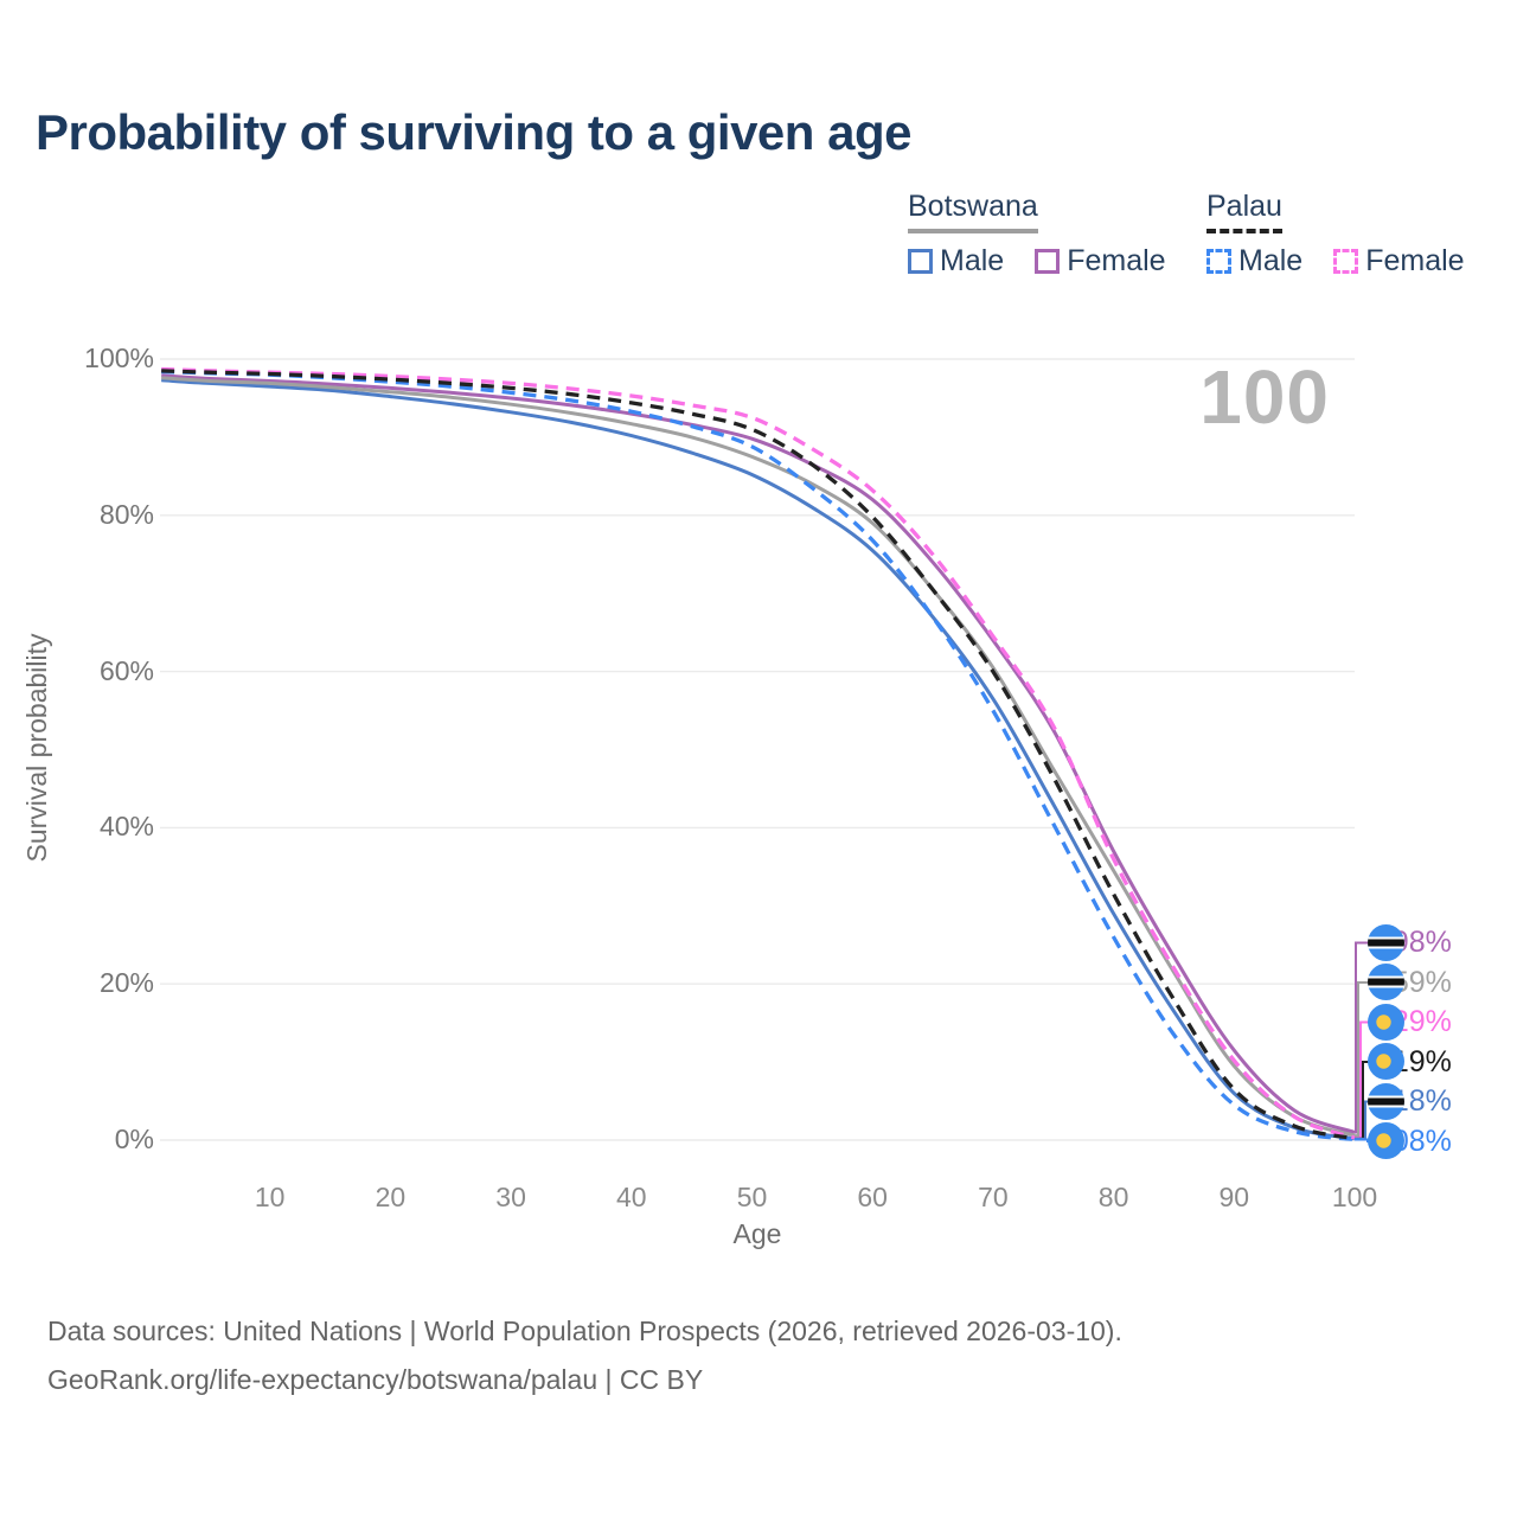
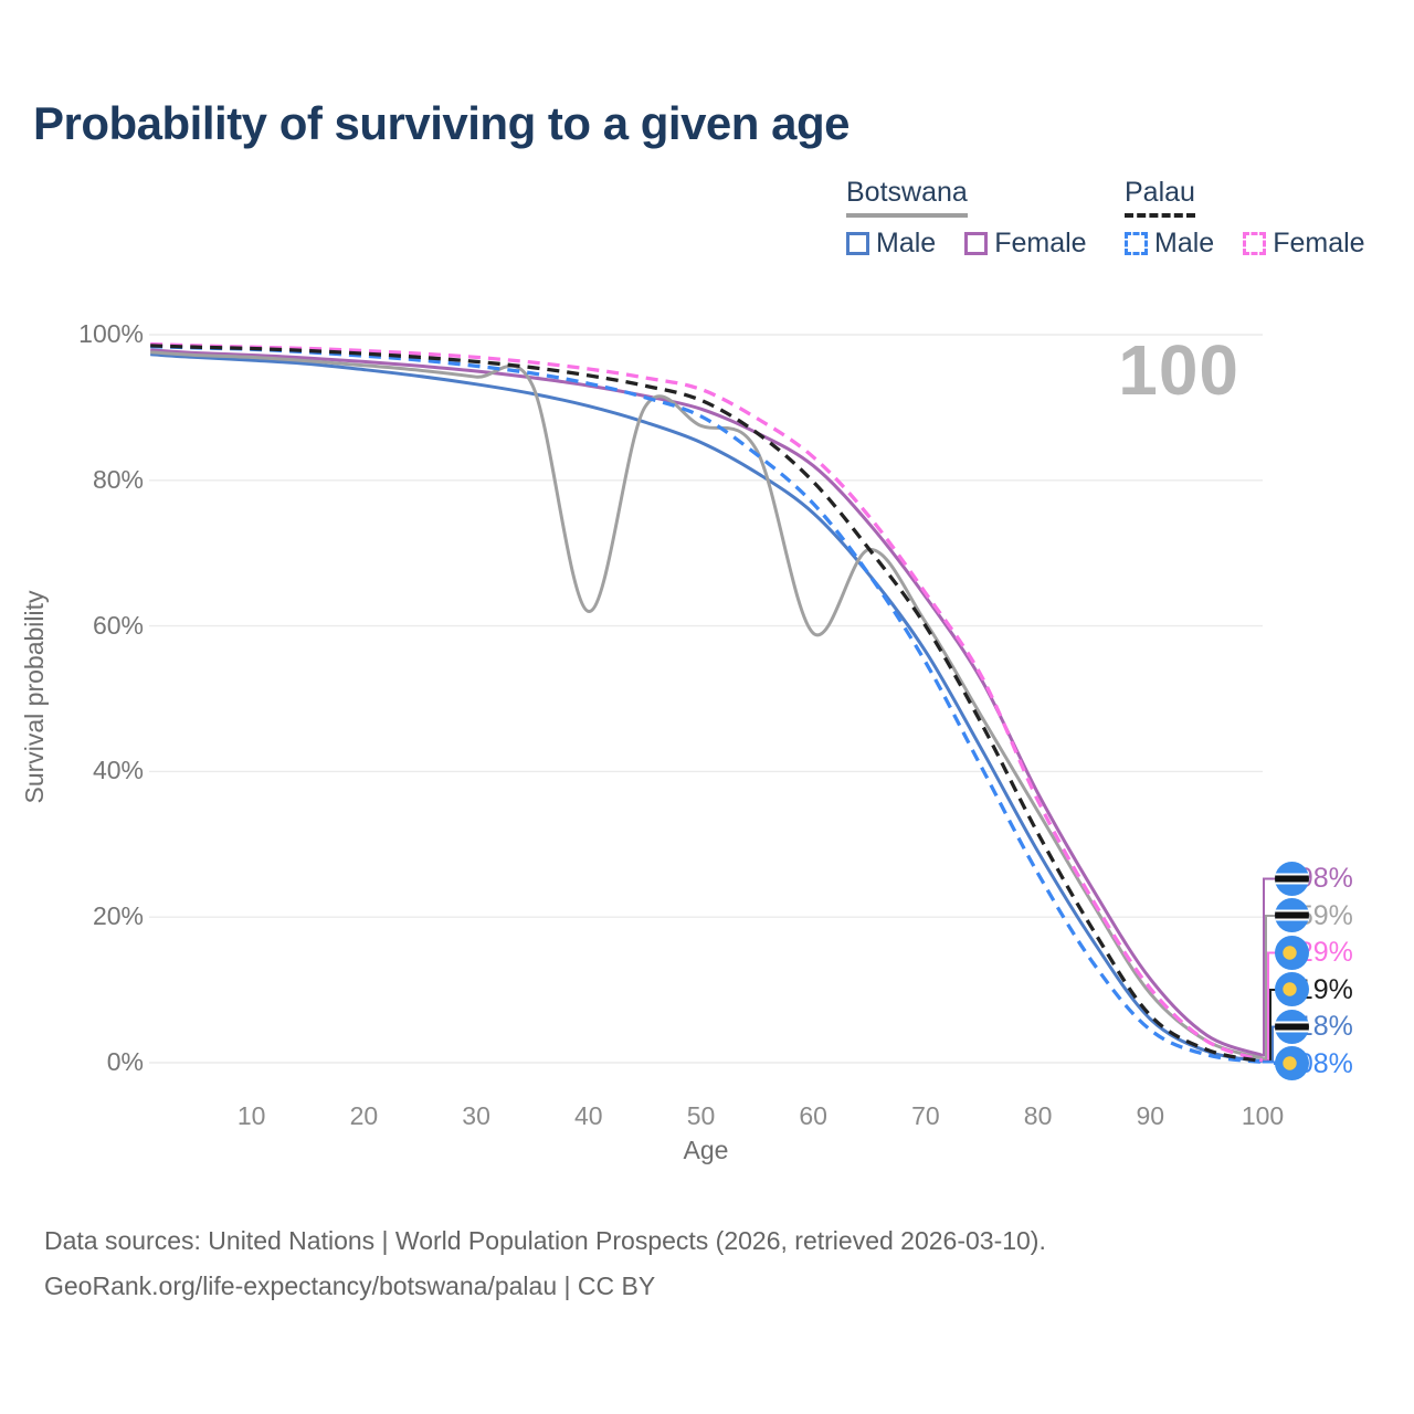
Botswana/40: 92% -> 62%
Botswana/60: 79% -> 59%
